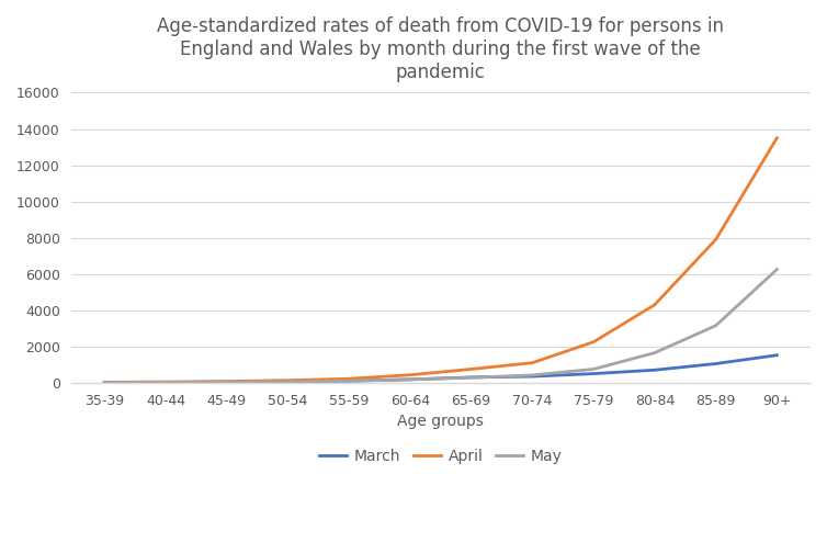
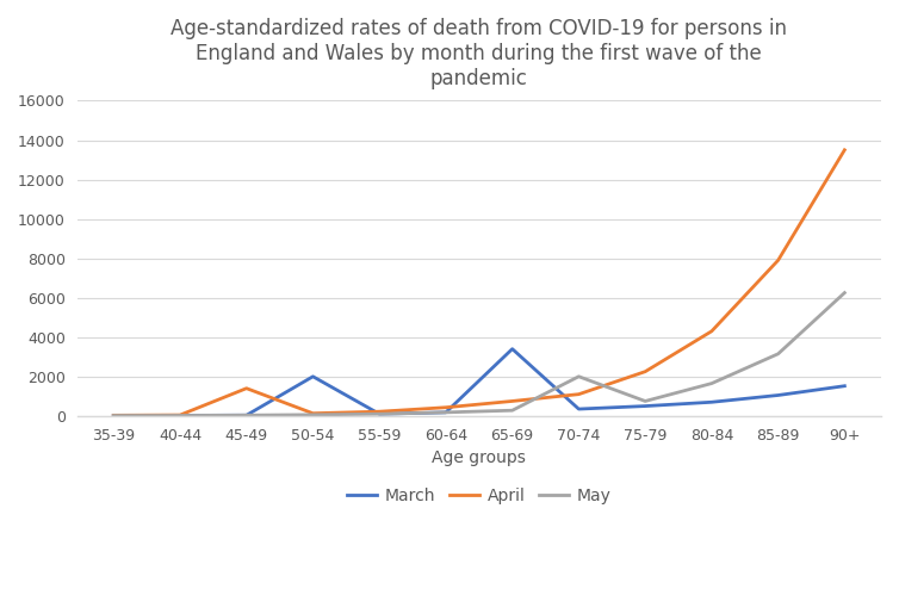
April/45-49: 100 -> 1400
March/50-54: 100 -> 2000
March/65-69: 300 -> 3400
May/70-74: 400 -> 2000
